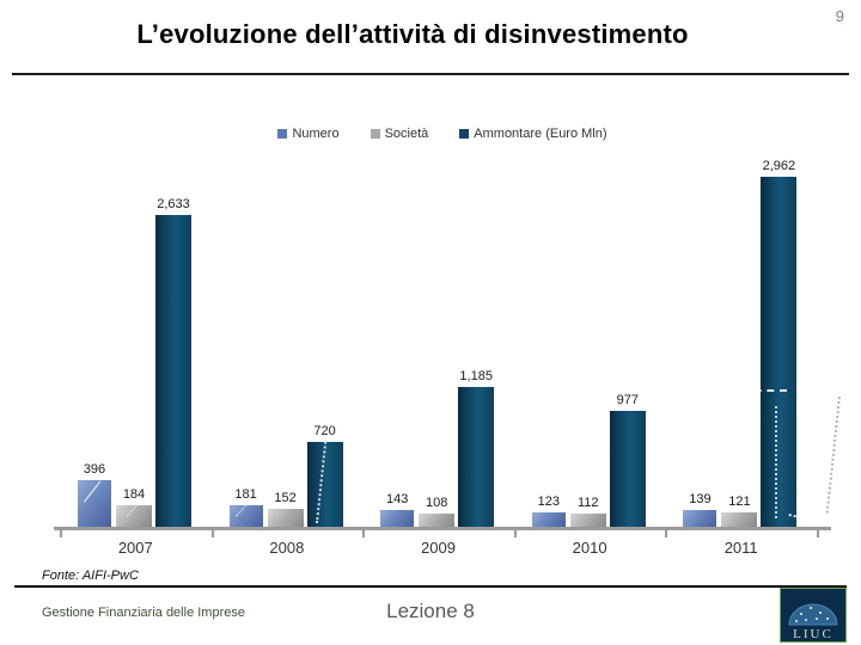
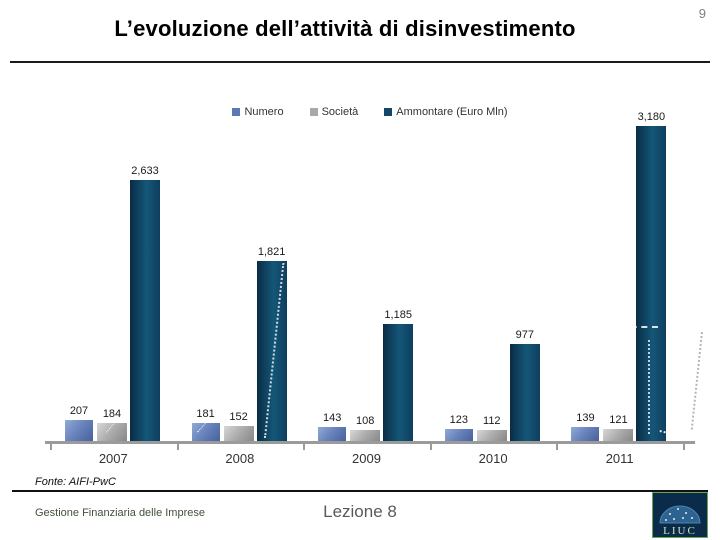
Numero/2007: 396 -> 207
Ammontare (Euro Mln)/2008: 720 -> 1,821
Ammontare (Euro Mln)/2011: 2,962 -> 3,180
